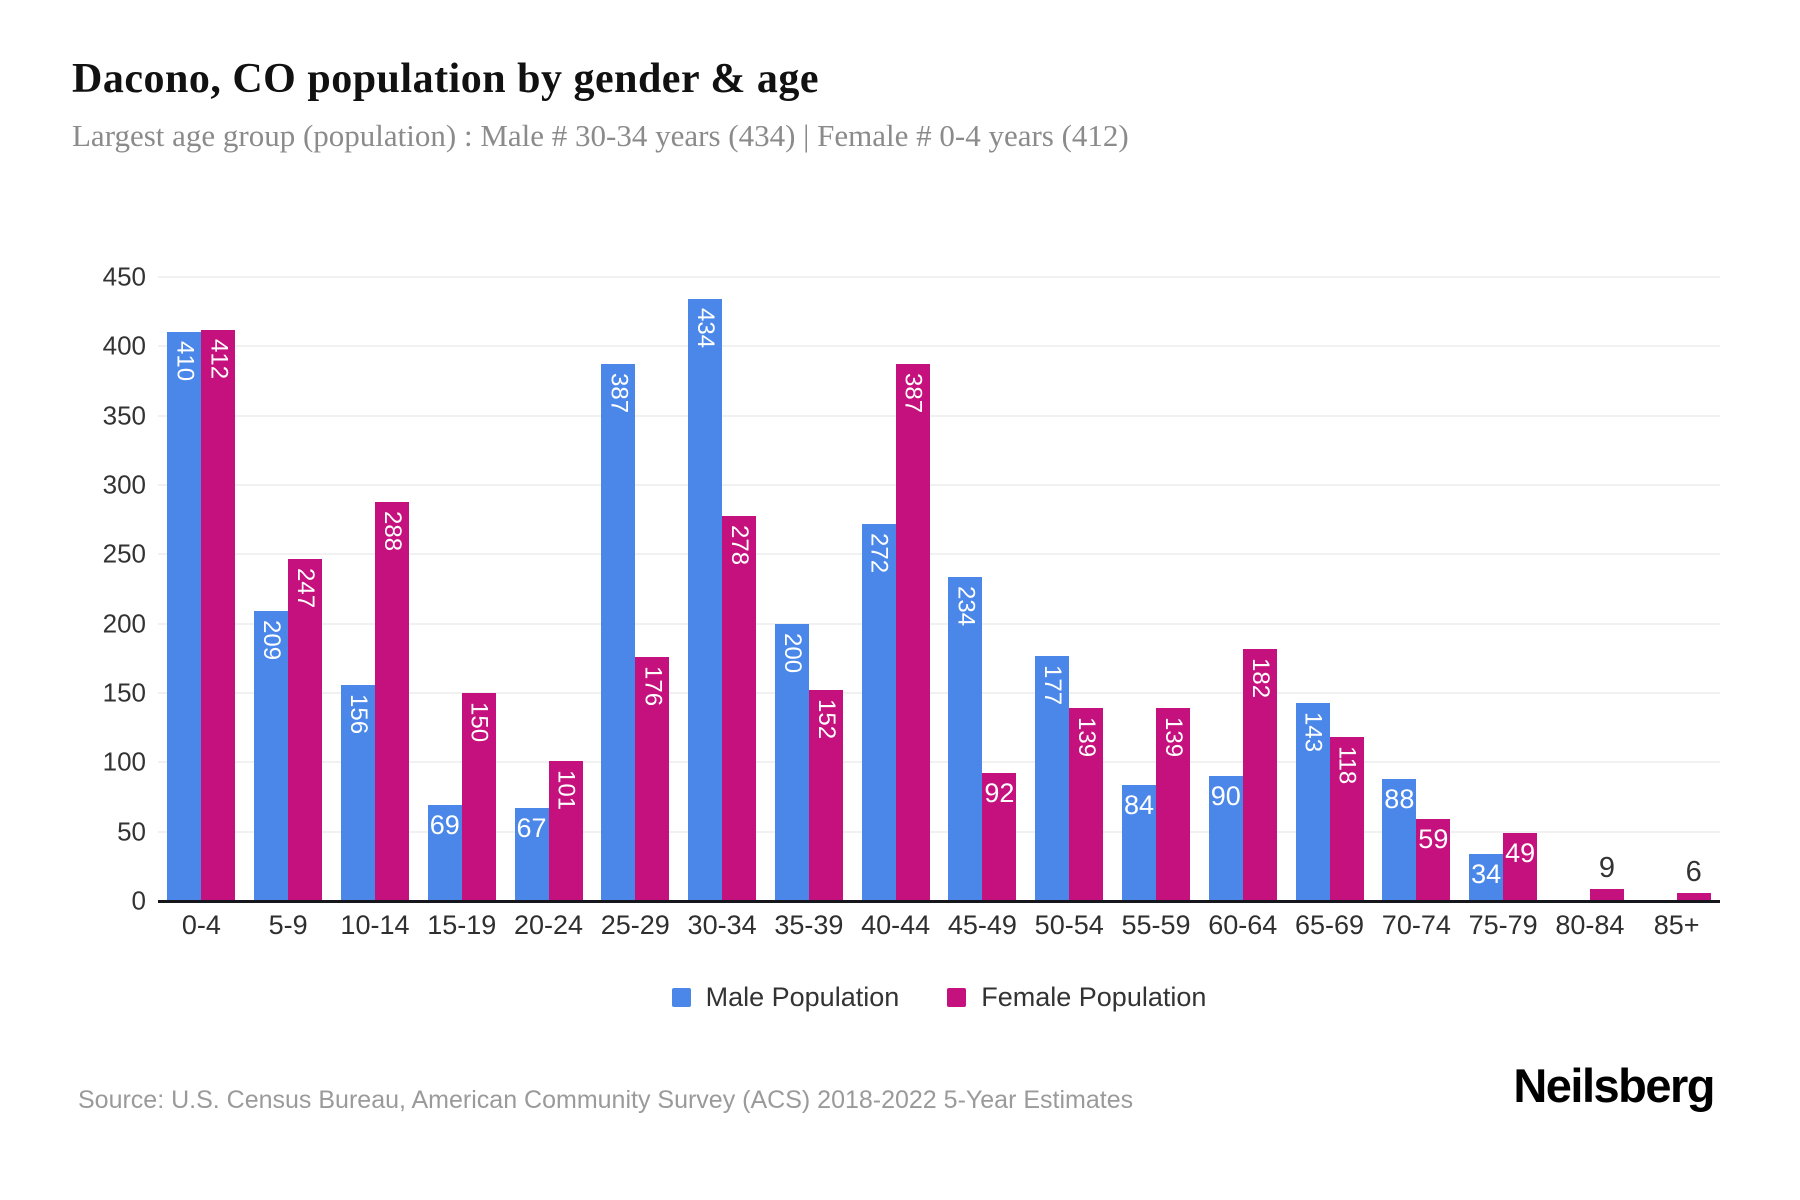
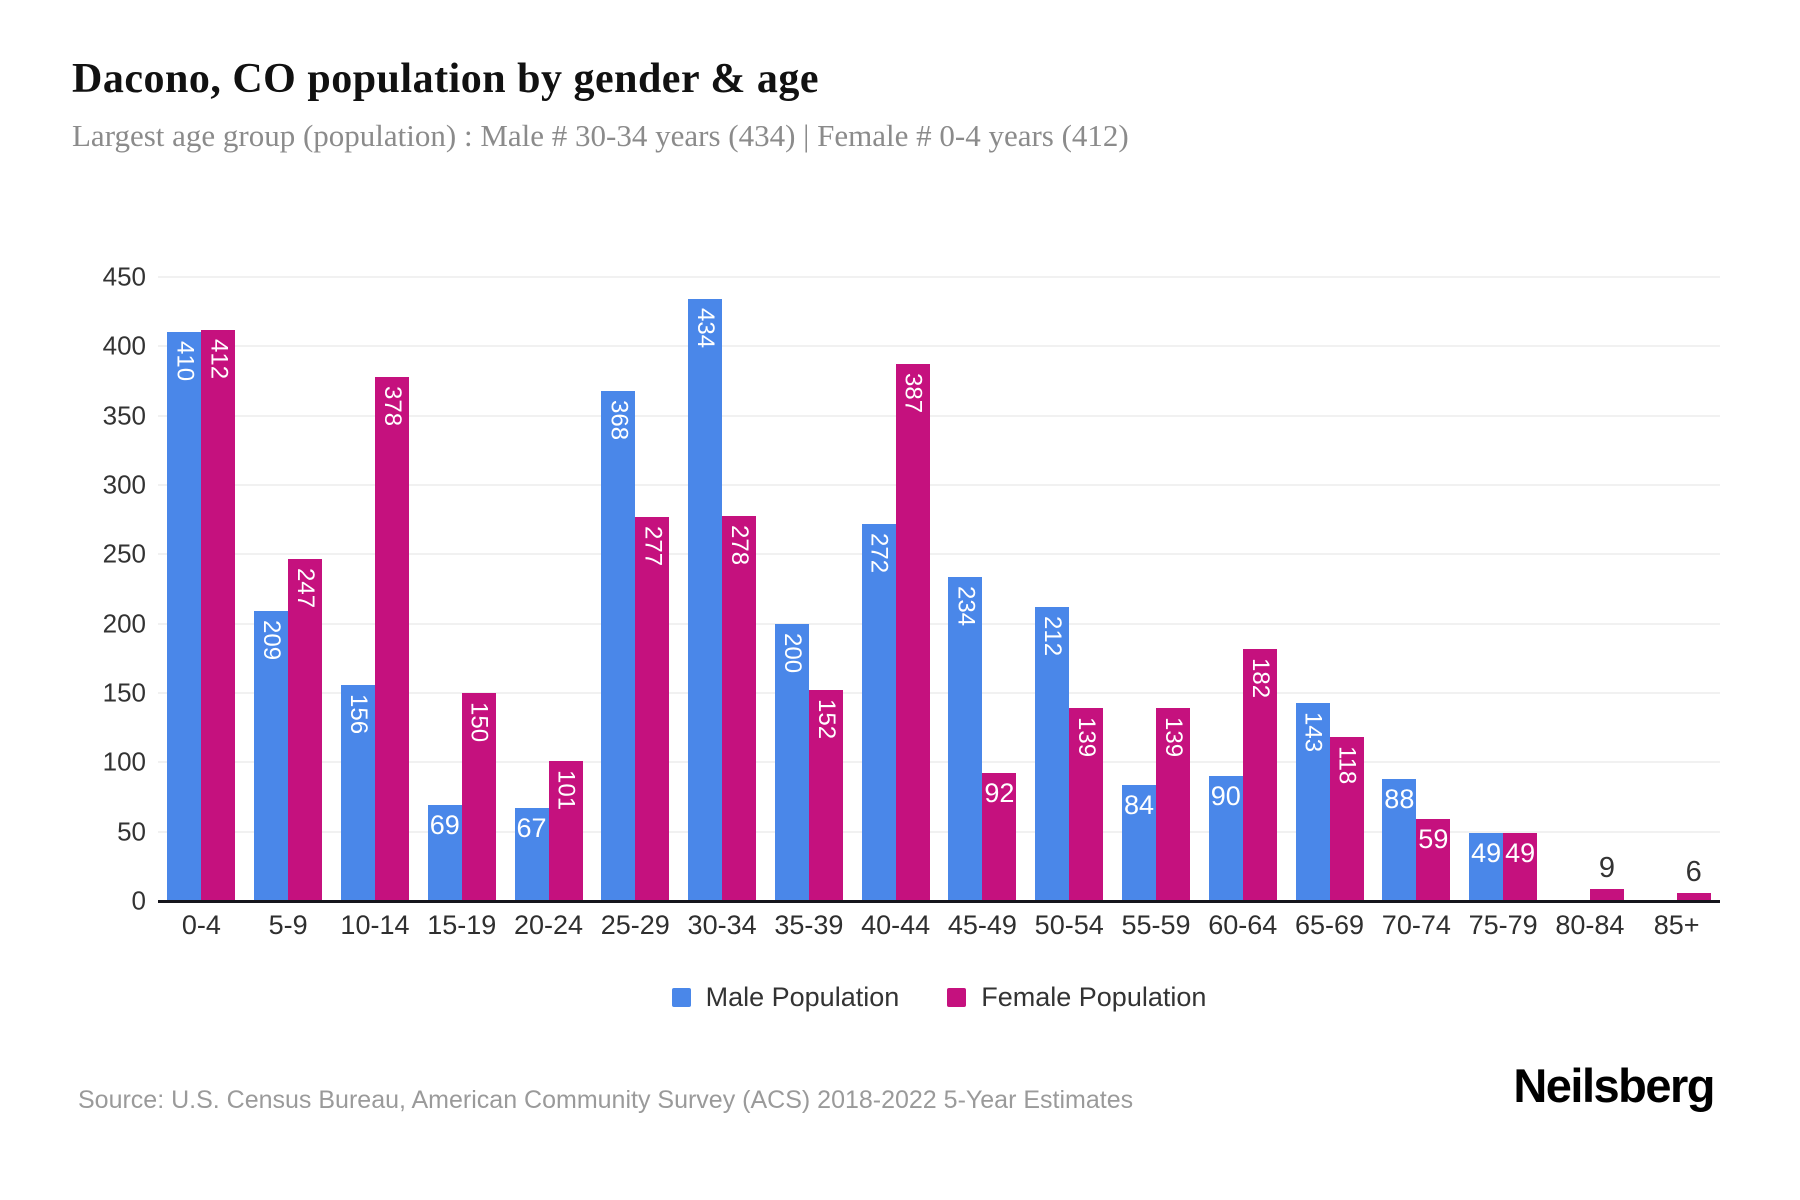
Female Population/10-14: 288 -> 378
Male Population/25-29: 387 -> 368
Female Population/25-29: 176 -> 277
Male Population/50-54: 177 -> 212
Male Population/75-79: 34 -> 49
